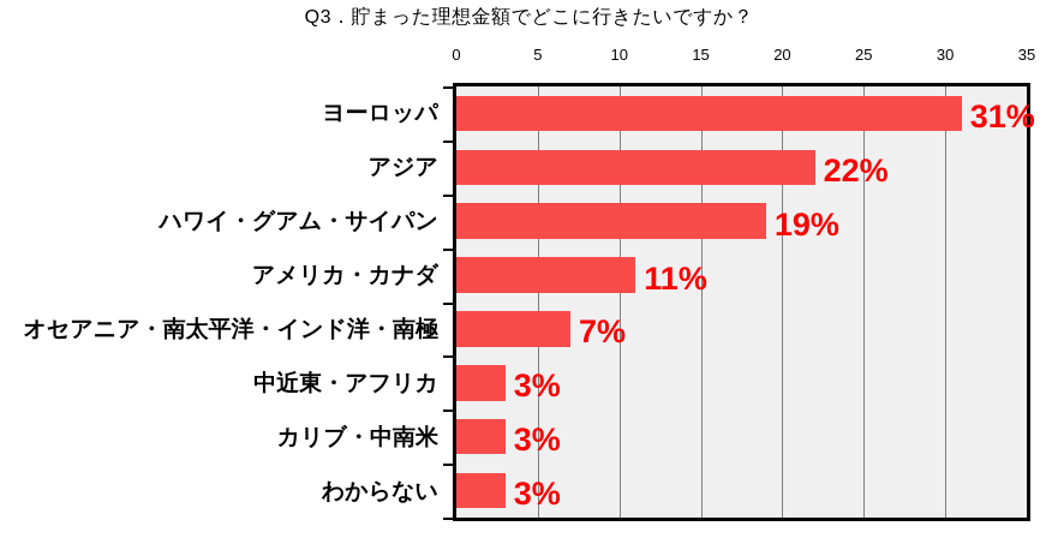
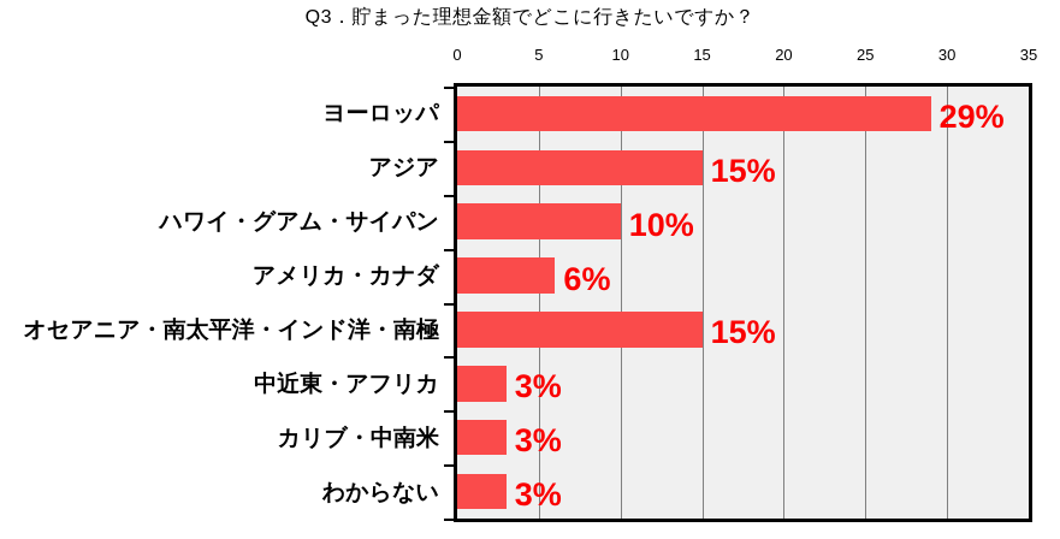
ヨーロッパ: 31% -> 29%
アジア: 22% -> 15%
ハワイ・グアム・サイパン: 19% -> 10%
アメリカ・カナダ: 11% -> 6%
オセアニア・南太平洋・インド洋・南極: 7% -> 15%
